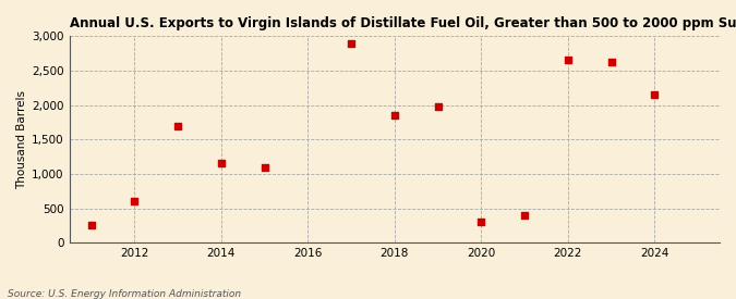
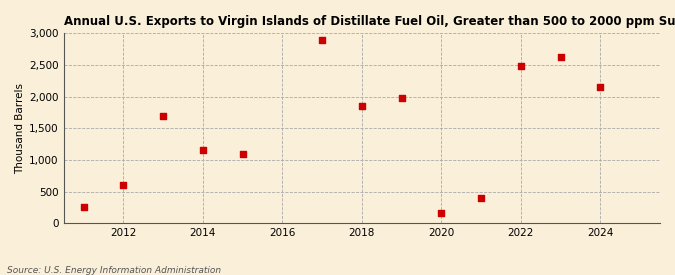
2020: 300 -> 160
2022: 2,650 -> 2,480
